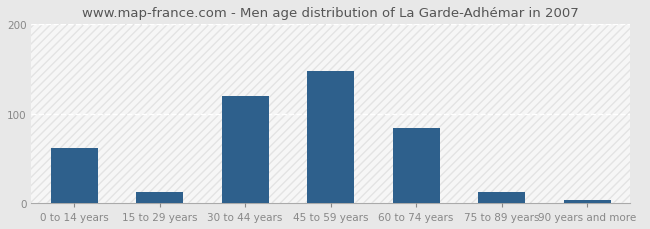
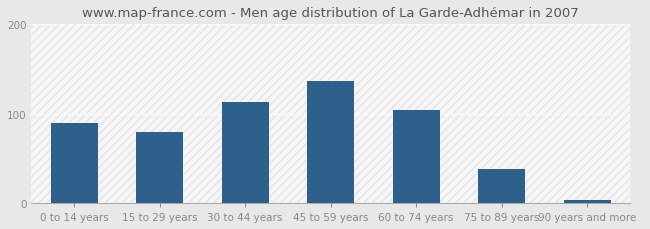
0 to 14 years: 62 -> 90
15 to 29 years: 12 -> 80
30 to 44 years: 120 -> 113
45 to 59 years: 148 -> 137
60 to 74 years: 84 -> 104
75 to 89 years: 12 -> 38
